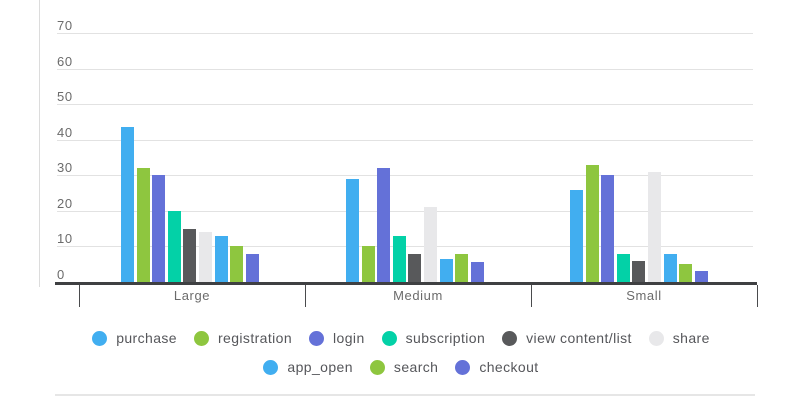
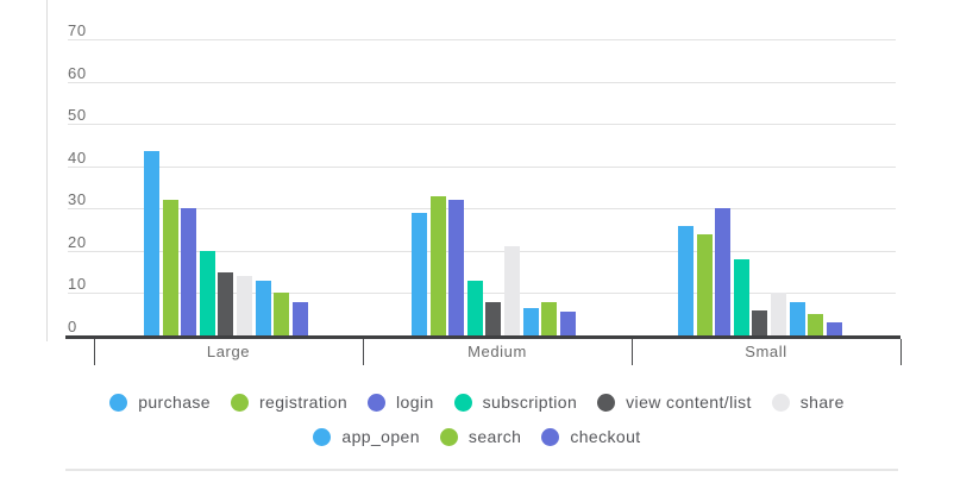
registration/Medium: 10 -> 33
registration/Small: 33 -> 24
subscription/Small: 8 -> 18
share/Small: 31 -> 10
